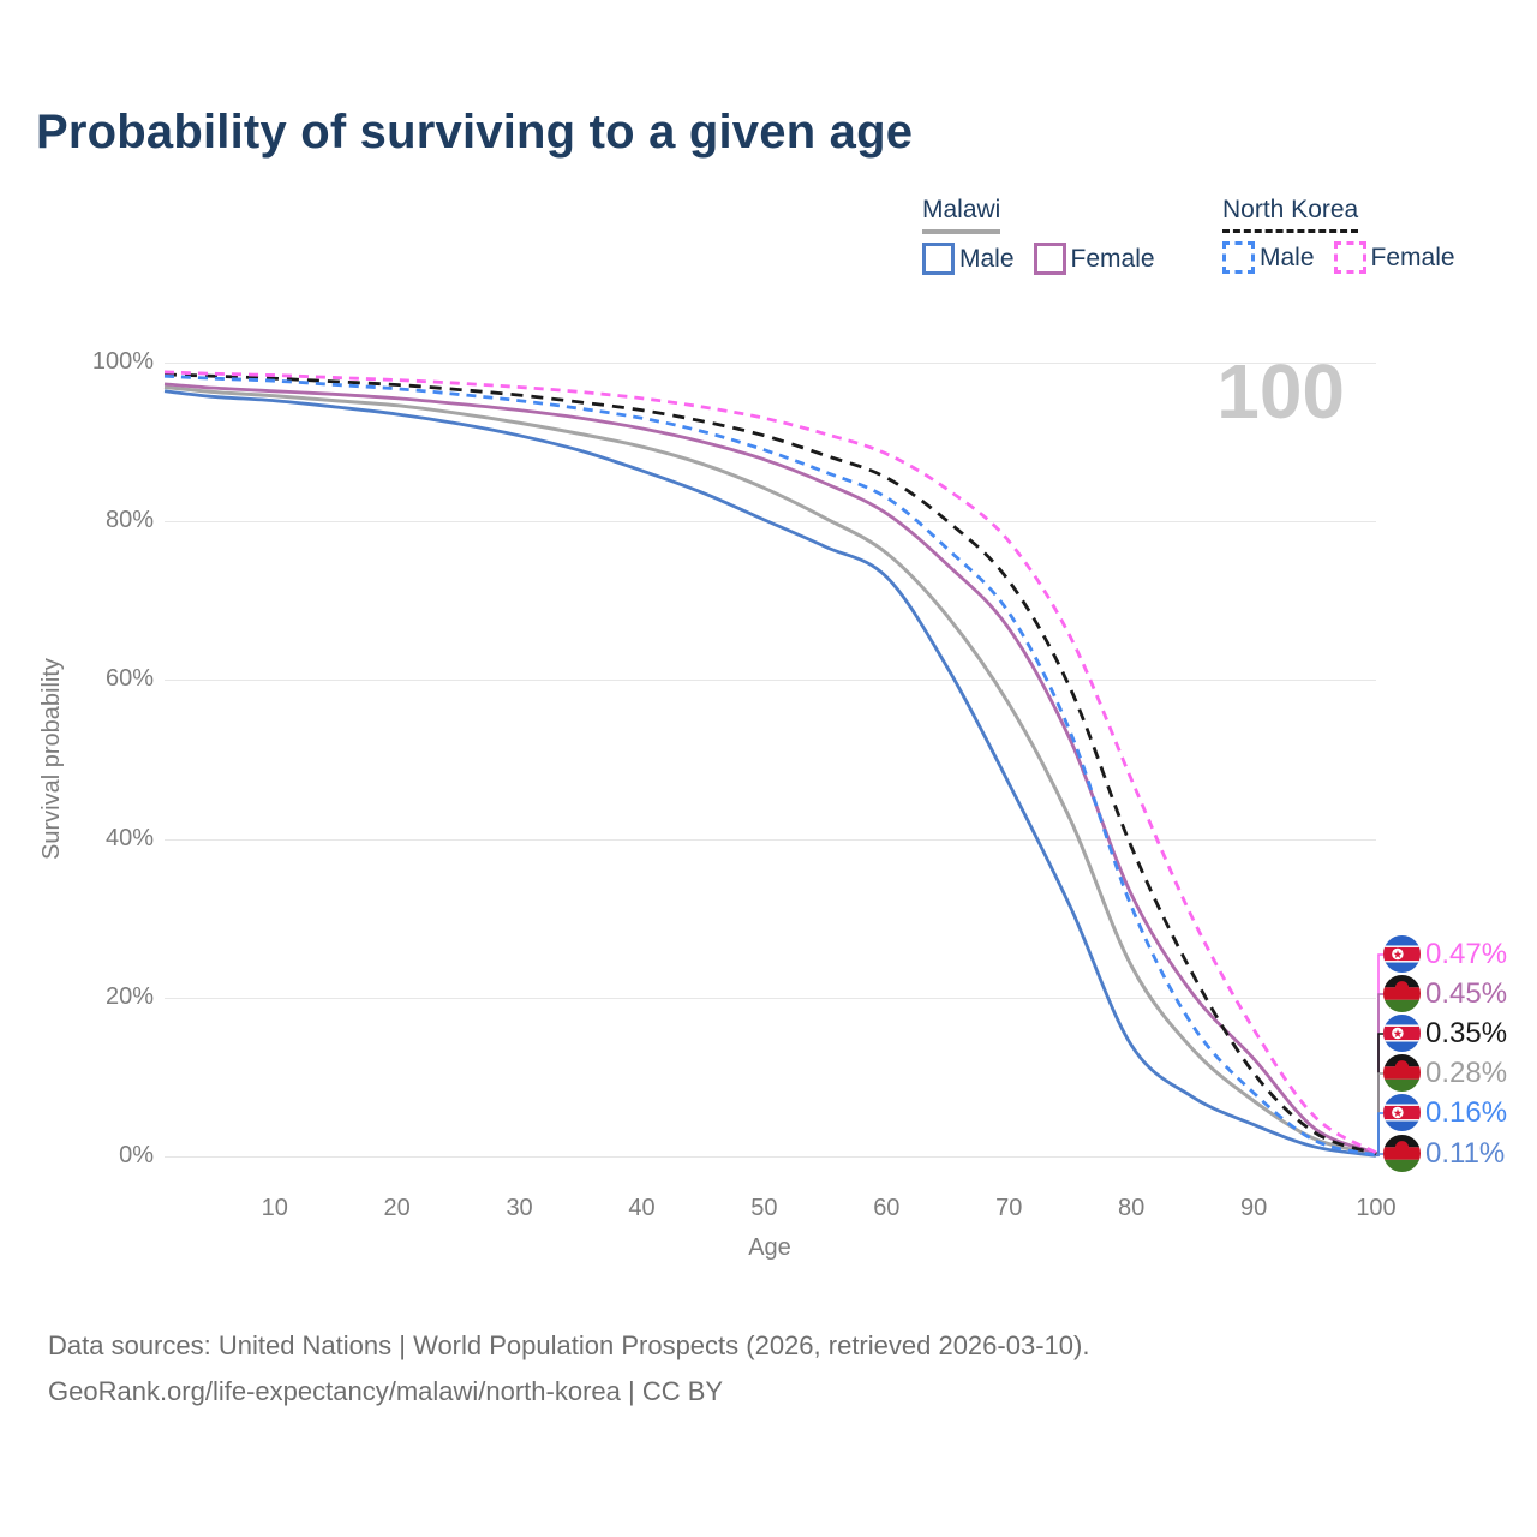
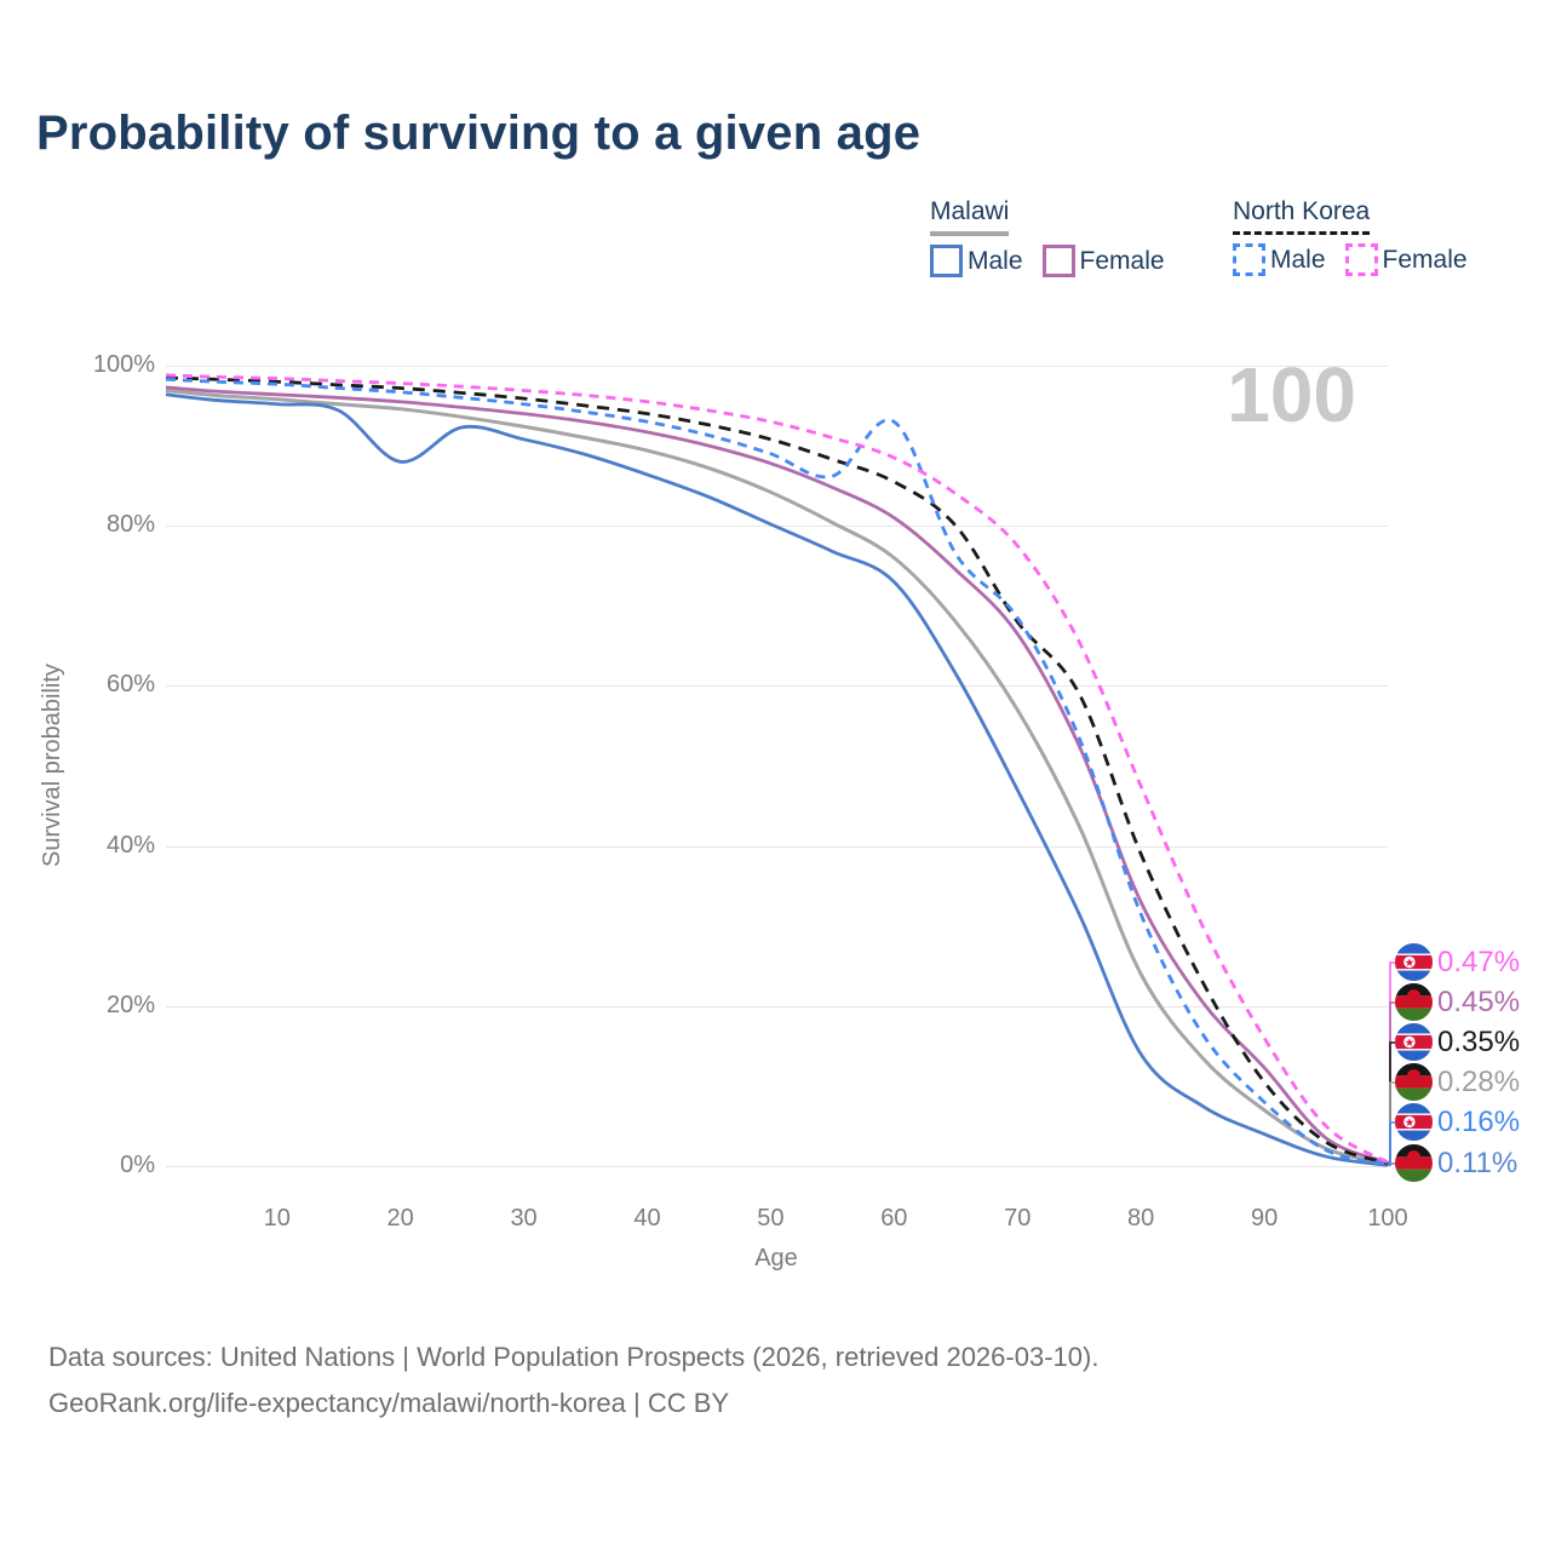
Malawi Male/20: 94% -> 88%
North Korea Male/60: 83% -> 93%
North Korea/70: 72% -> 68%
